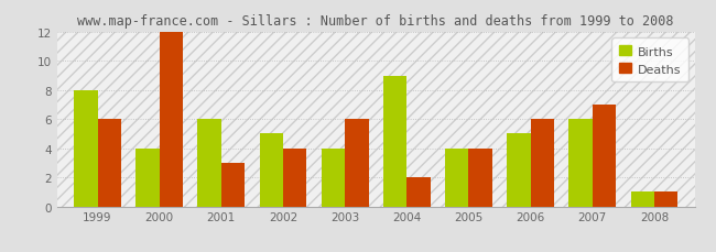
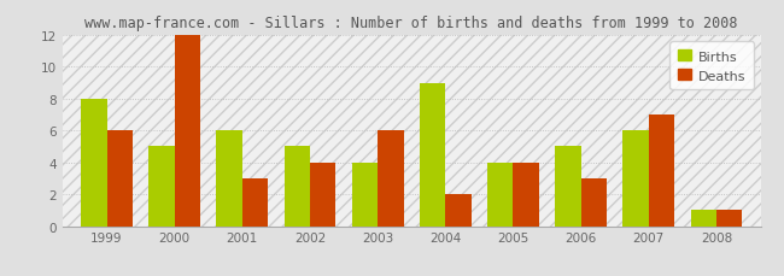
Births/2000: 4 -> 5
Deaths/2006: 6 -> 3
